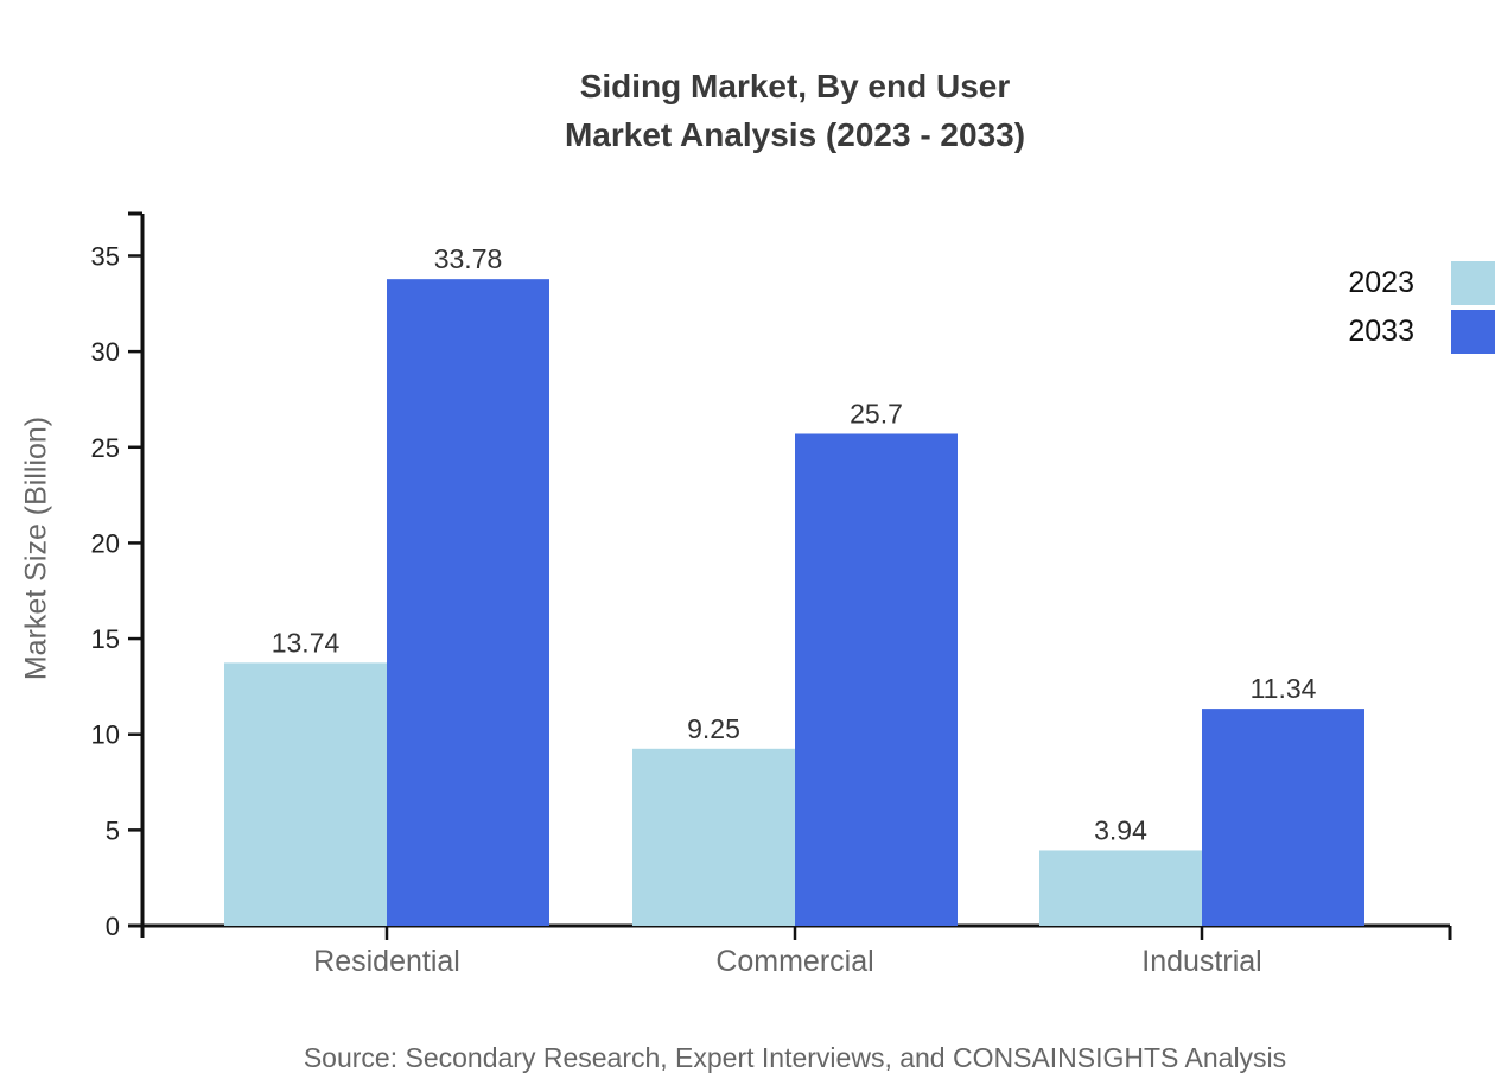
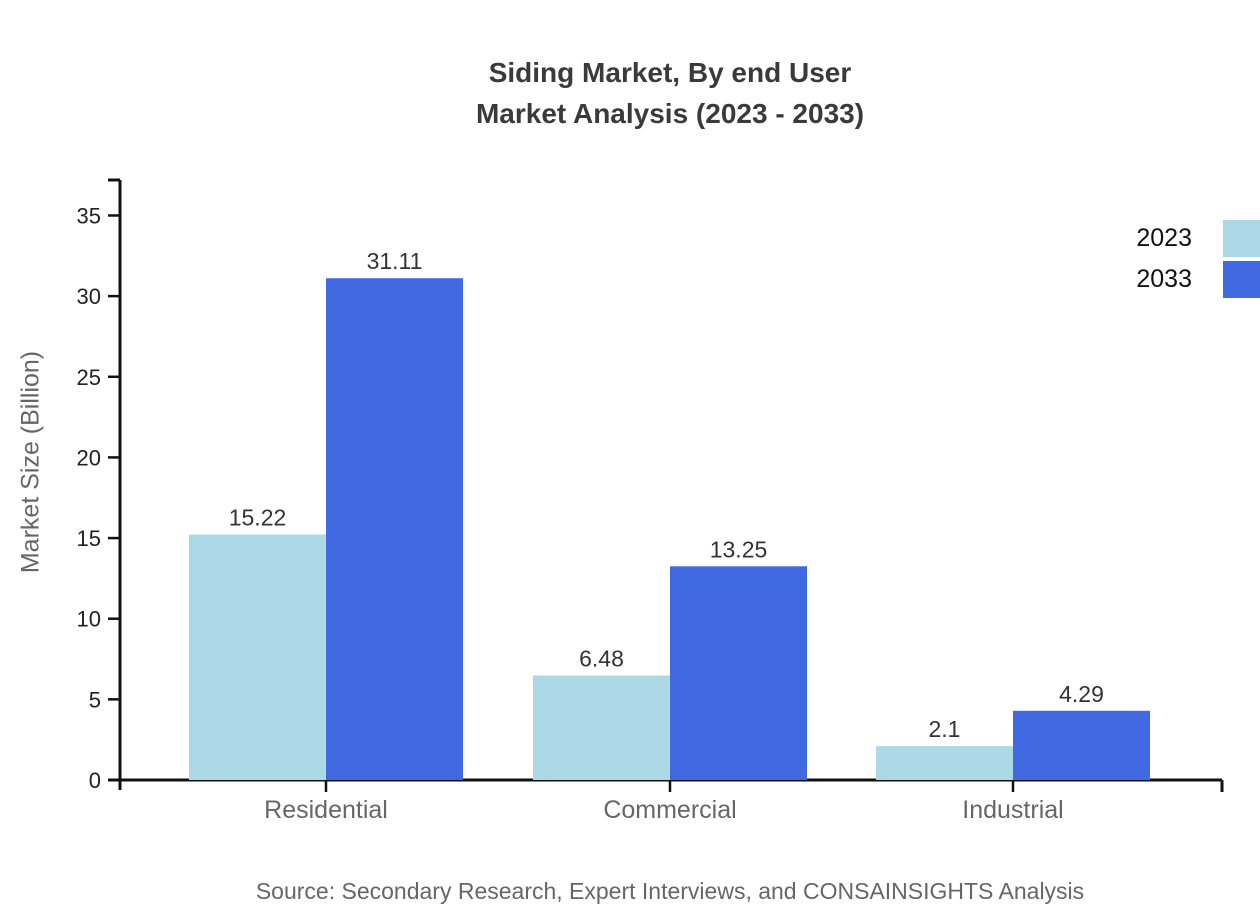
2023/Residential: 13.74 -> 15.22
2033/Residential: 33.78 -> 31.11
2023/Commercial: 9.25 -> 6.48
2033/Commercial: 25.7 -> 13.25
2023/Industrial: 3.94 -> 2.1
2033/Industrial: 11.34 -> 4.29
